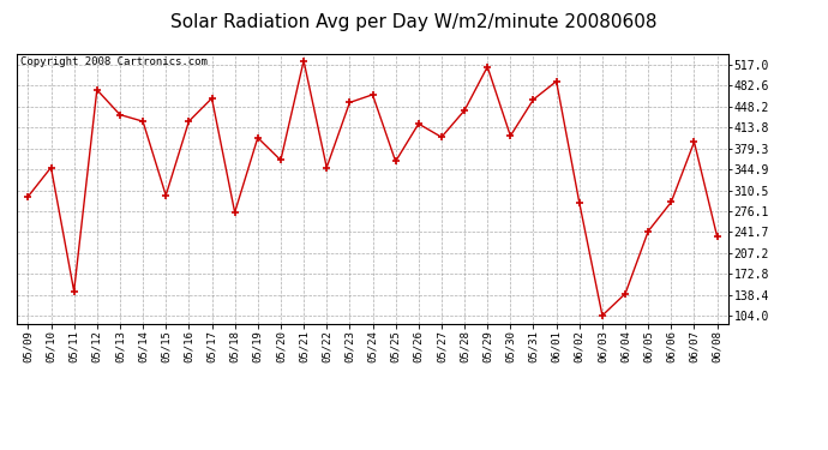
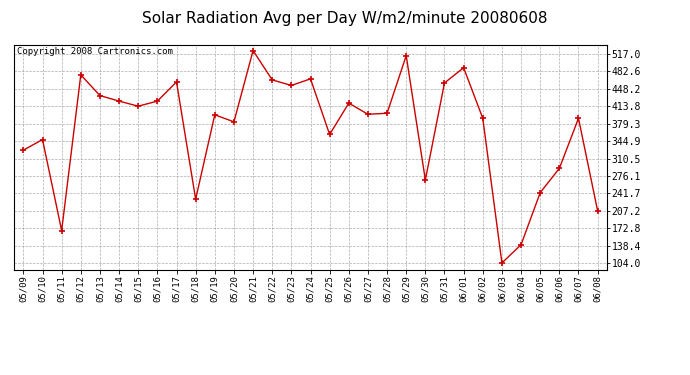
05/09: 300 -> 327
05/11: 144 -> 168
05/15: 302 -> 414
05/18: 274 -> 230
05/20: 360 -> 383
05/22: 348 -> 466
05/28: 442 -> 400
05/30: 400 -> 268
06/02: 290 -> 390
06/08: 234 -> 207
